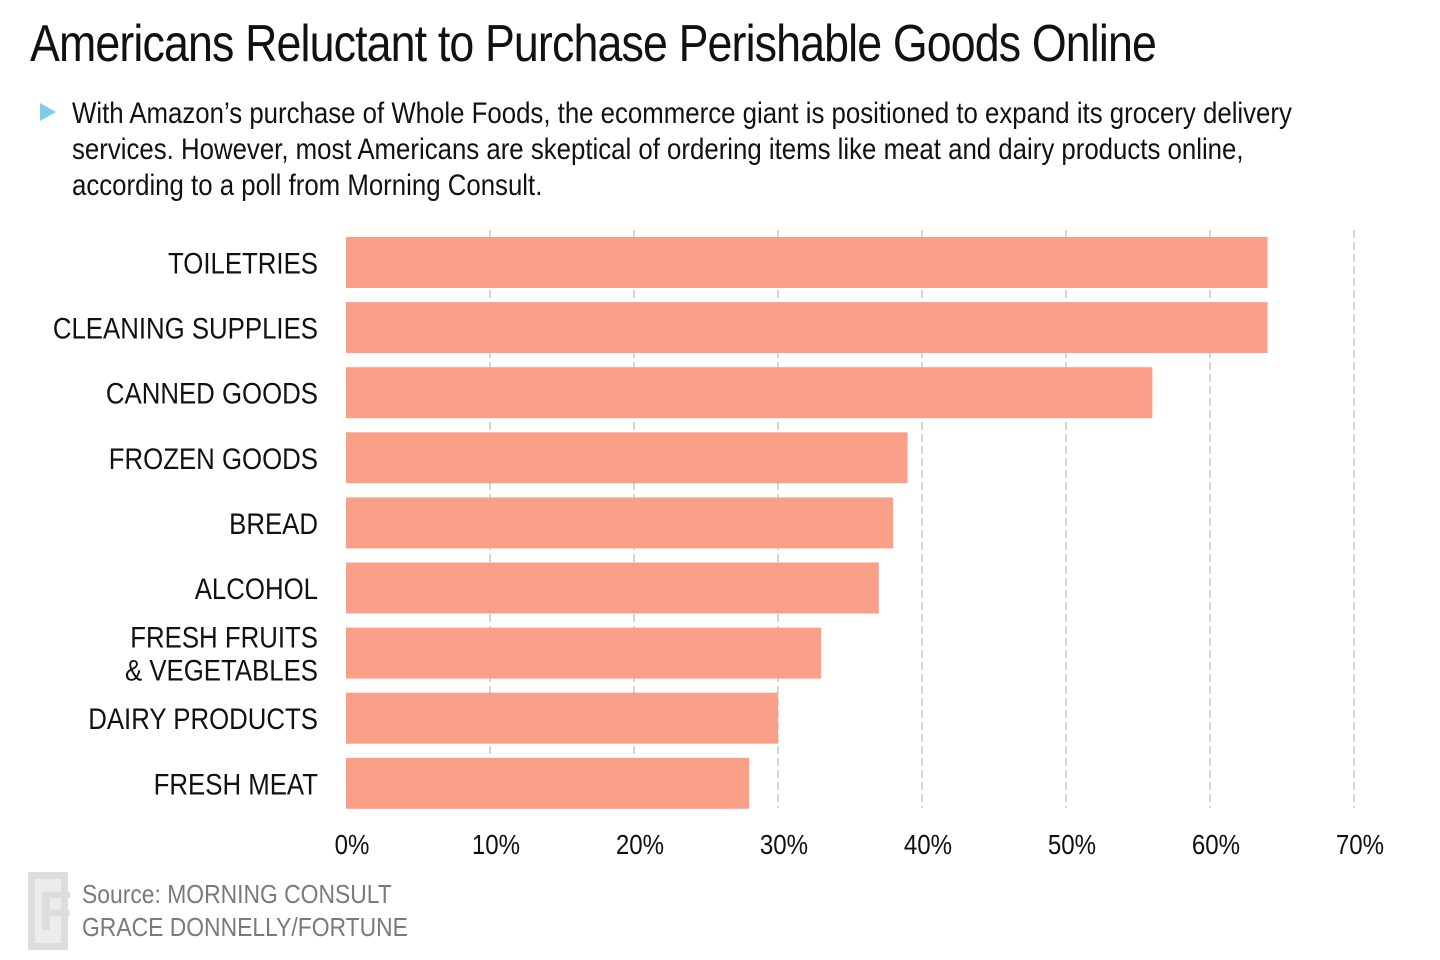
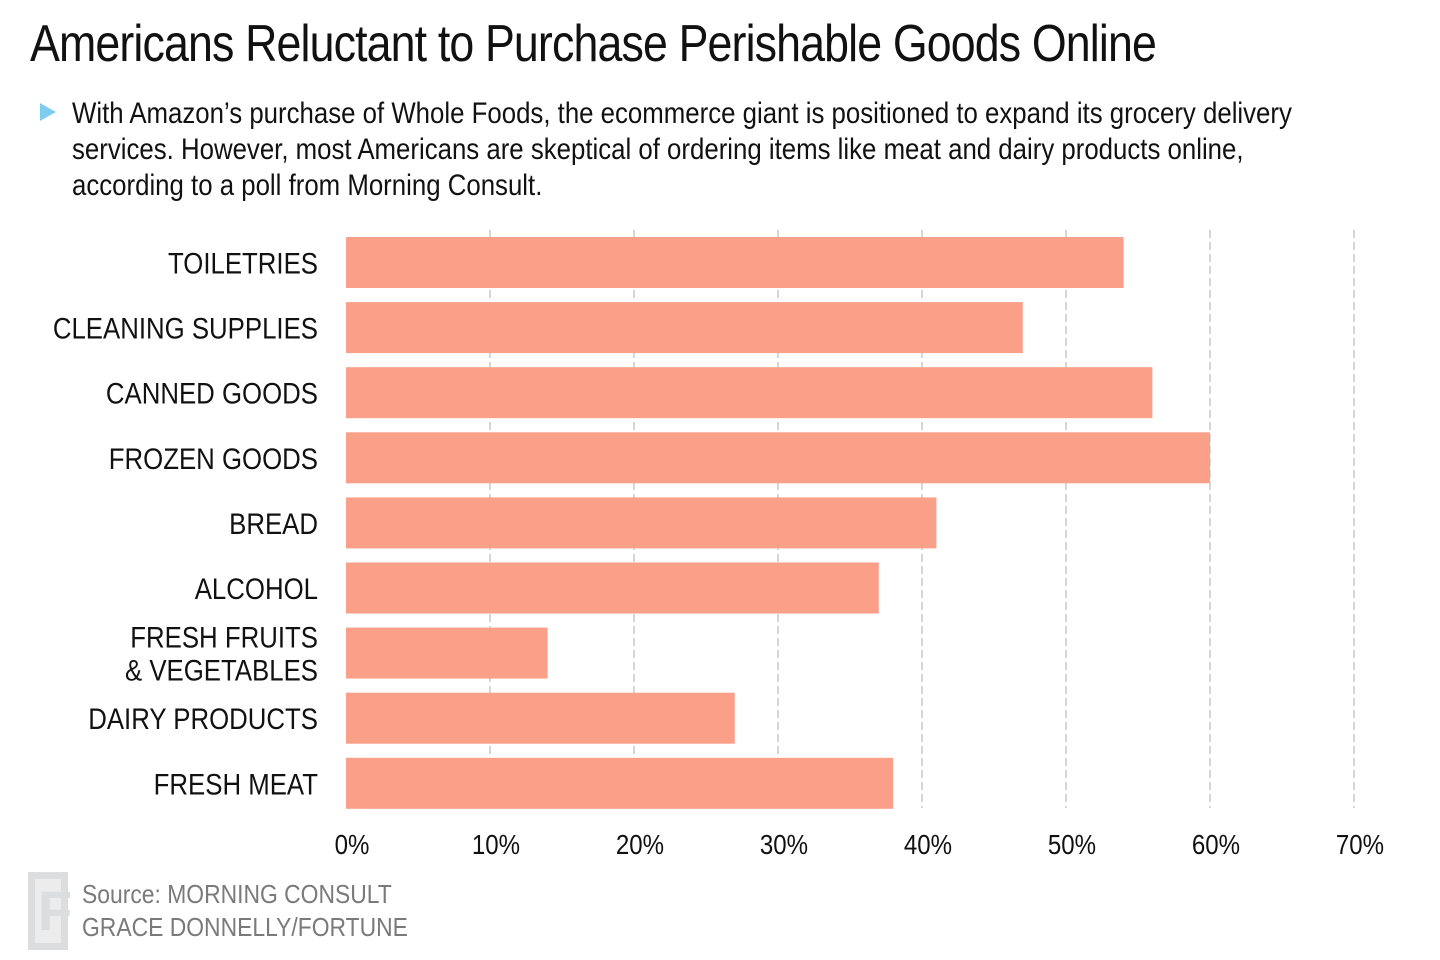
TOILETRIES: 64% -> 54%
CLEANING SUPPLIES: 64% -> 47%
FROZEN GOODS: 39% -> 60%
BREAD: 38% -> 41%
FRESH FRUITS & VEGETABLES: 33% -> 14%
DAIRY PRODUCTS: 30% -> 27%
FRESH MEAT: 28% -> 38%
